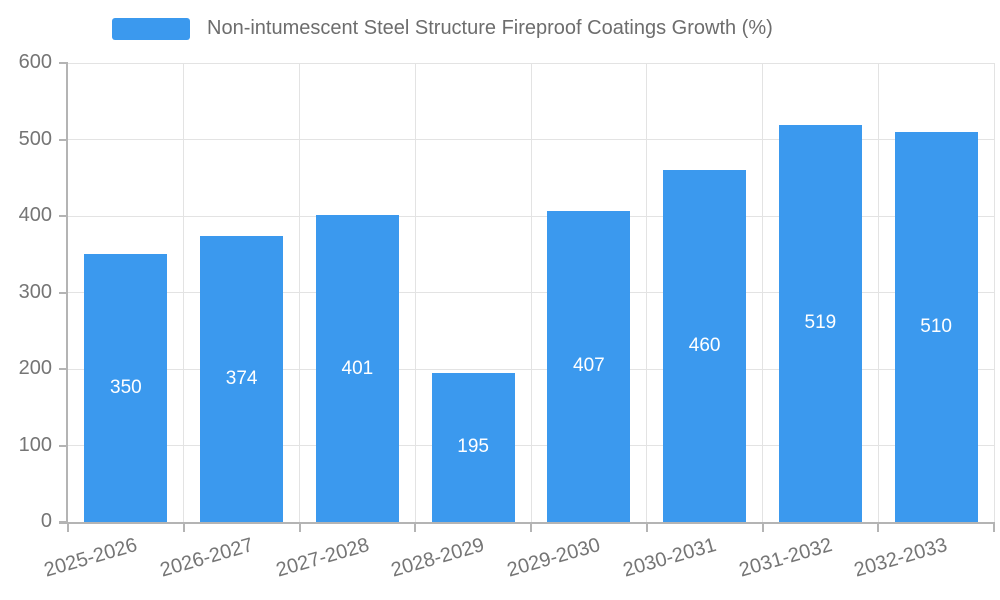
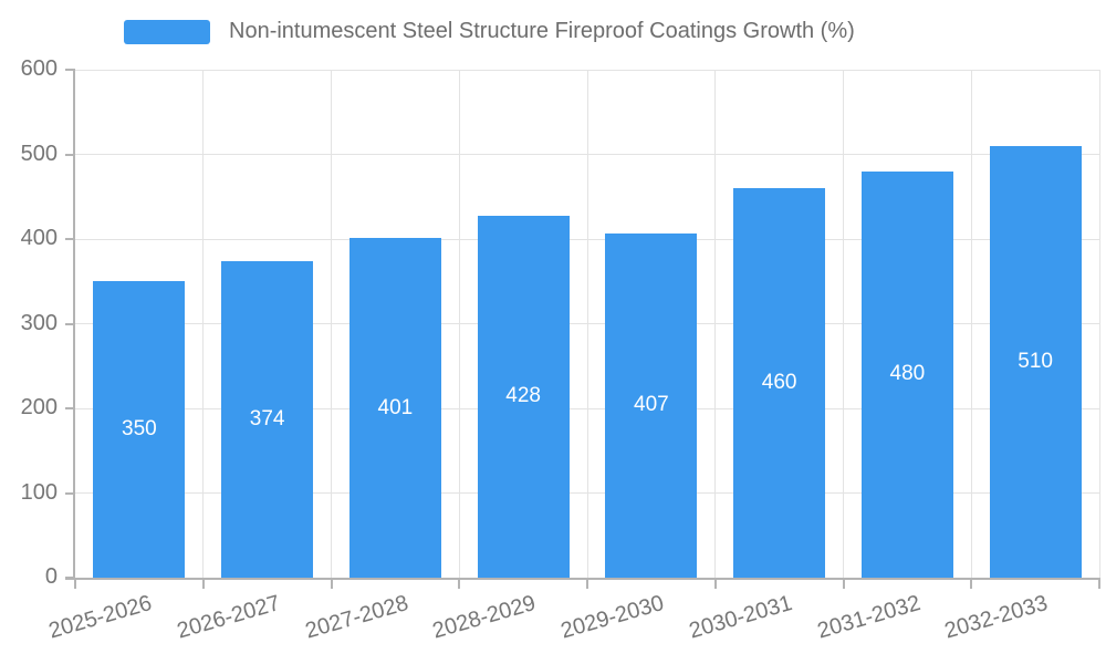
2028-2029: 195 -> 428
2031-2032: 519 -> 480
